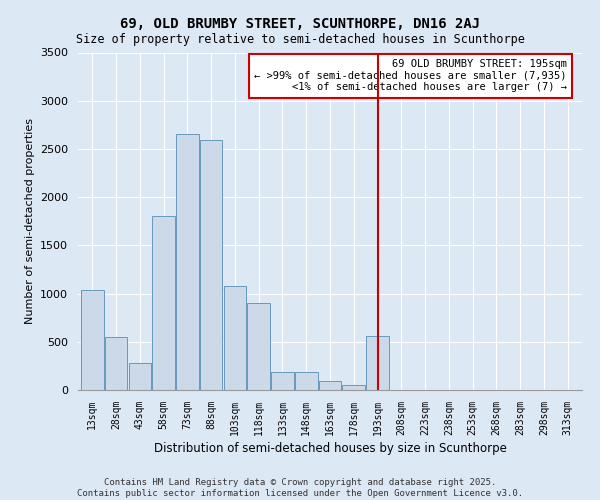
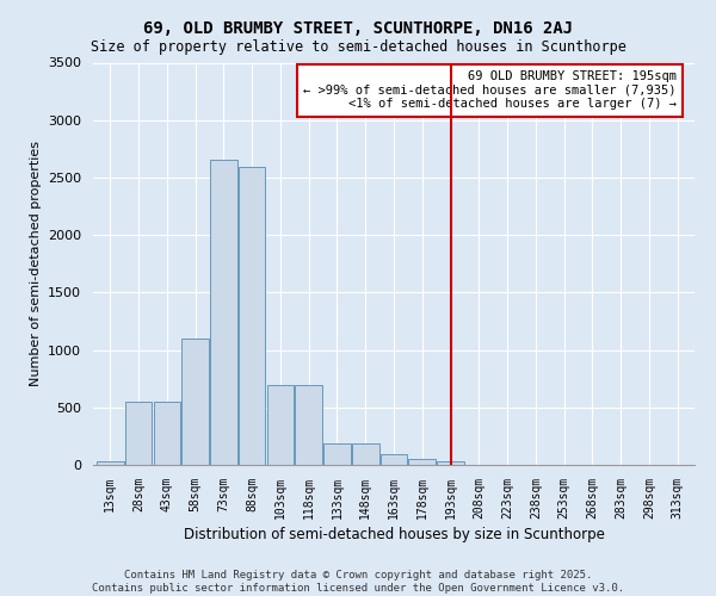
13sqm: 1040 -> 30
43sqm: 280 -> 550
58sqm: 1800 -> 1100
103sqm: 1080 -> 700
118sqm: 900 -> 700
193sqm: 560 -> 30
